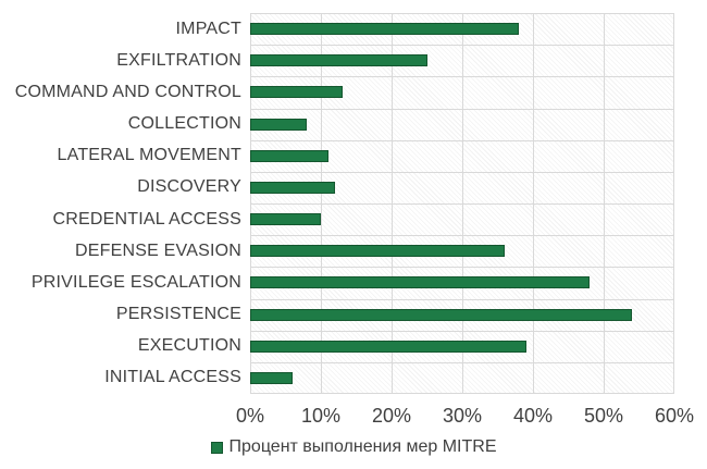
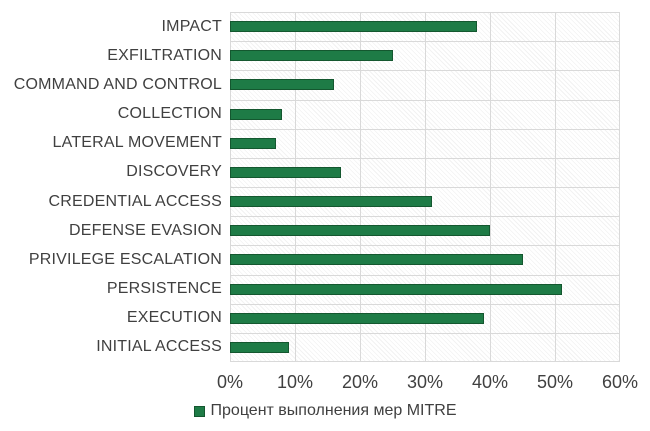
COMMAND AND CONTROL: 13% -> 16%
LATERAL MOVEMENT: 11% -> 7%
DISCOVERY: 12% -> 17%
CREDENTIAL ACCESS: 10% -> 31%
DEFENSE EVASION: 36% -> 40%
PRIVILEGE ESCALATION: 48% -> 45%
PERSISTENCE: 54% -> 51%
INITIAL ACCESS: 6% -> 9%
